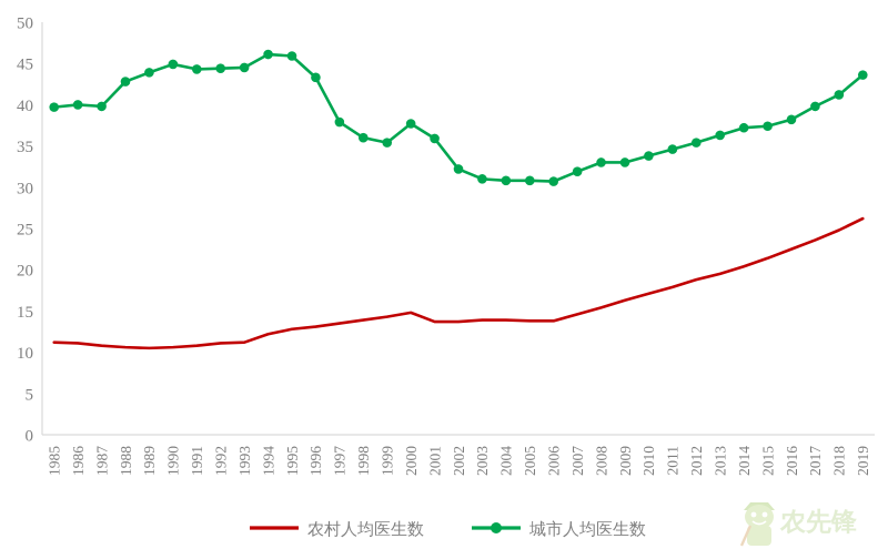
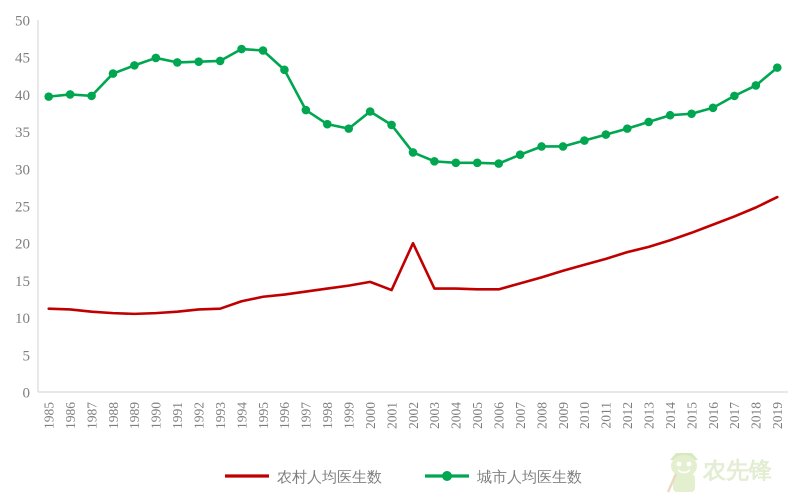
农村人均医生数/2002: 14 -> 20
